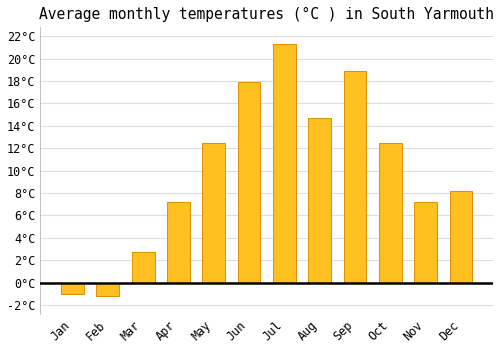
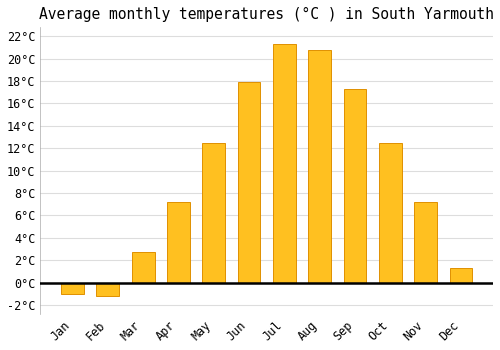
Aug: 14.7°C -> 20.8°C
Sep: 18.9°C -> 17.3°C
Dec: 8.2°C -> 1.3°C
